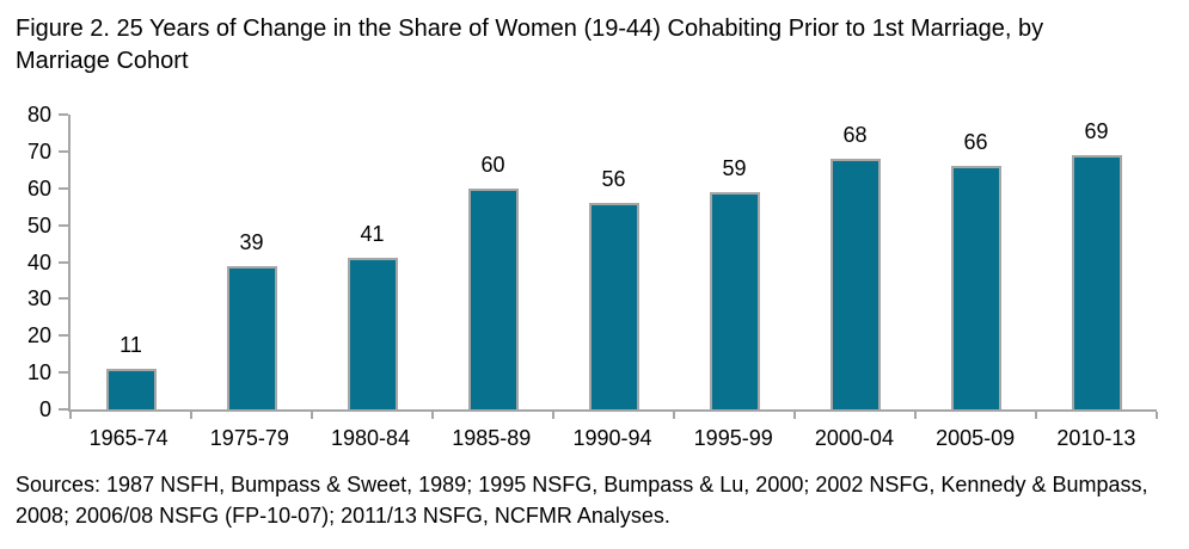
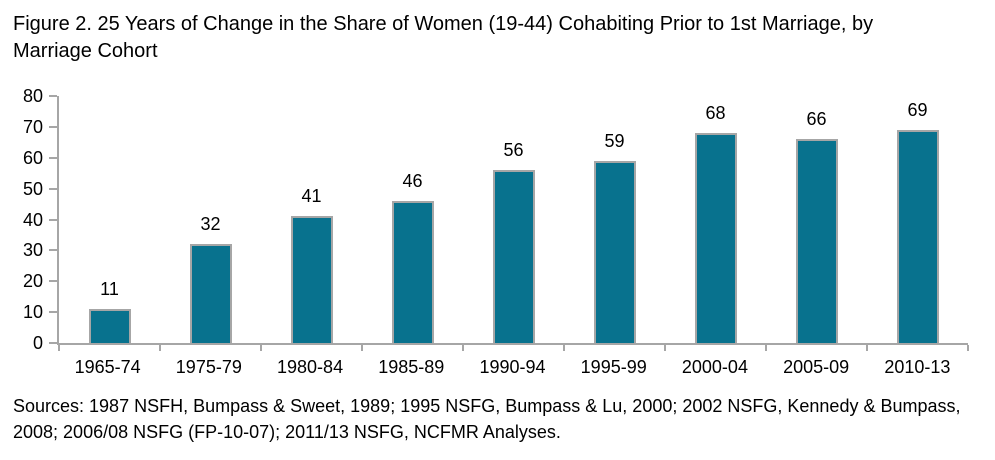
1975-79: 39 -> 32
1985-89: 60 -> 46
